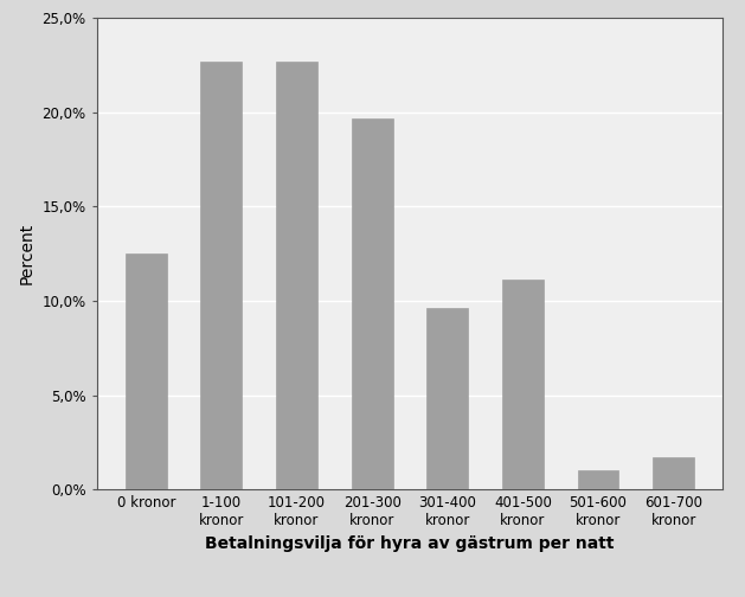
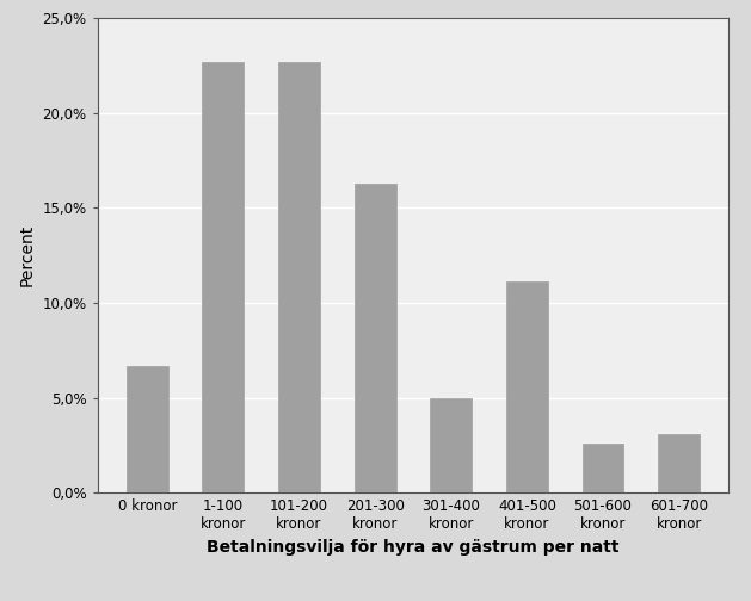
0 kronor: 12,5% -> 6,7%
201-300 kronor: 19,7% -> 16,3%
301-400 kronor: 9,6% -> 5,0%
501-600 kronor: 1,0% -> 2,6%
601-700 kronor: 1,7% -> 3,1%
